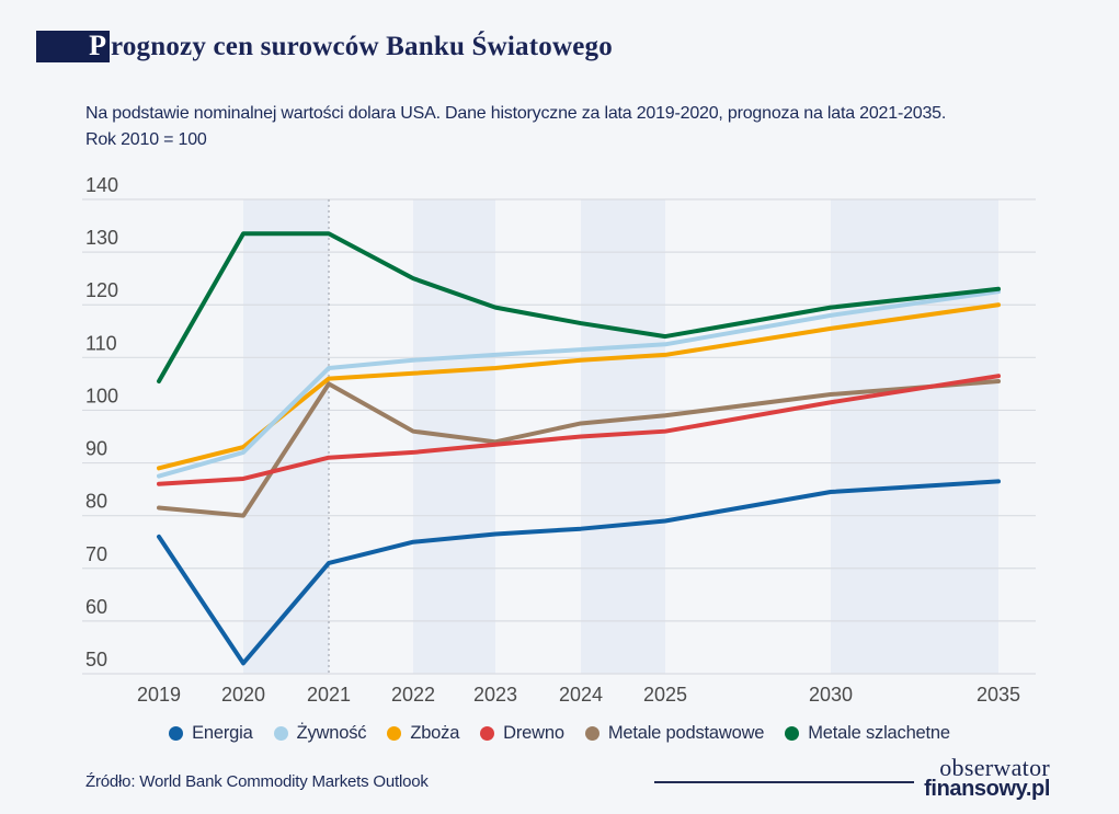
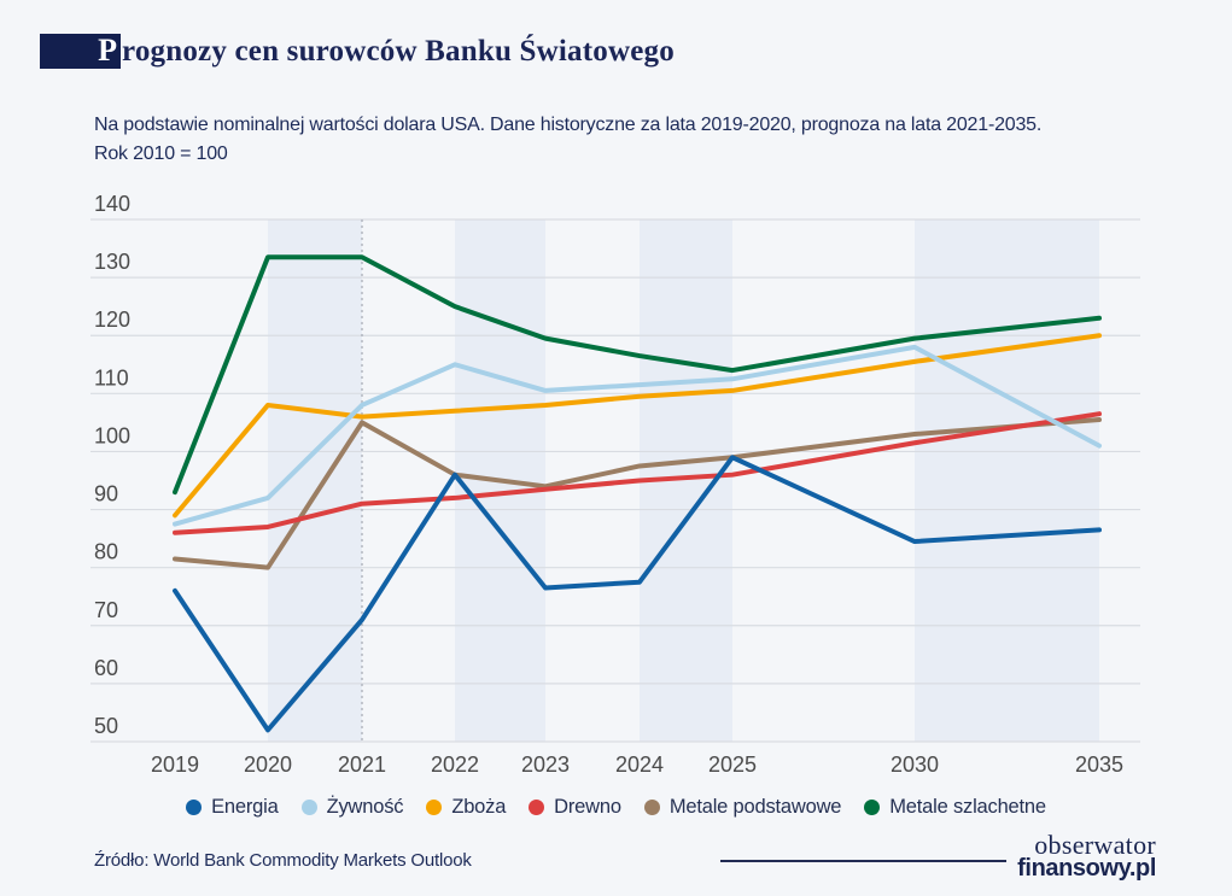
Metale szlachetne/2019: 106 -> 93
Zboża/2020: 93 -> 108
Energia/2022: 75 -> 96
Żywność/2022: 110 -> 115
Energia/2025: 79 -> 99
Żywność/2035: 122 -> 101
